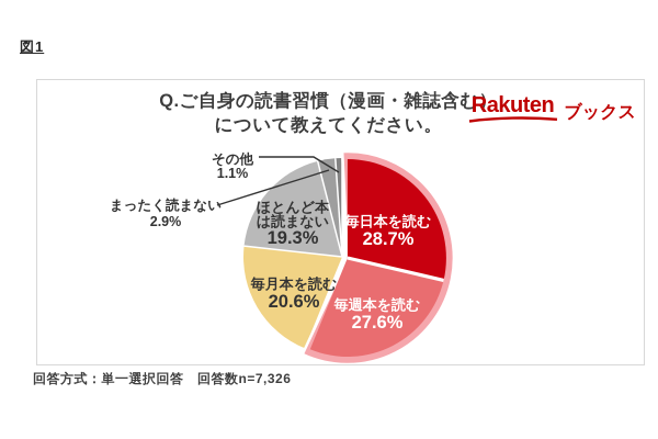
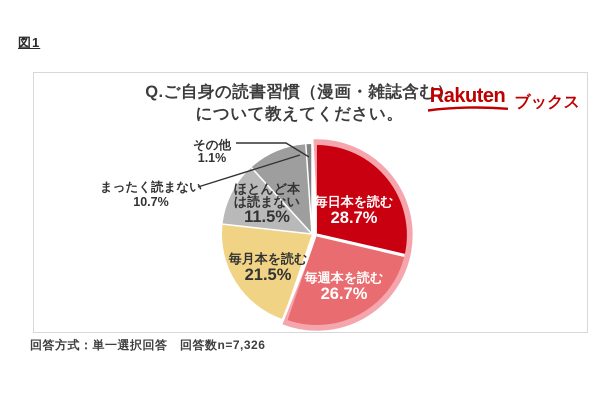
毎週本を読む: 27.6% -> 26.7%
毎月本を読む: 20.6% -> 21.5%
ほとんど本は読まない: 19.3% -> 11.5%
まったく読まない: 2.9% -> 10.7%
